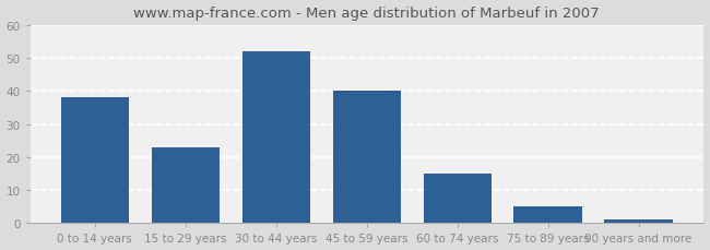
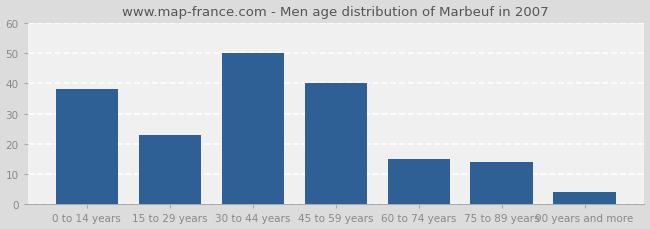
30 to 44 years: 52 -> 50
75 to 89 years: 5 -> 14
90 years and more: 1 -> 4
